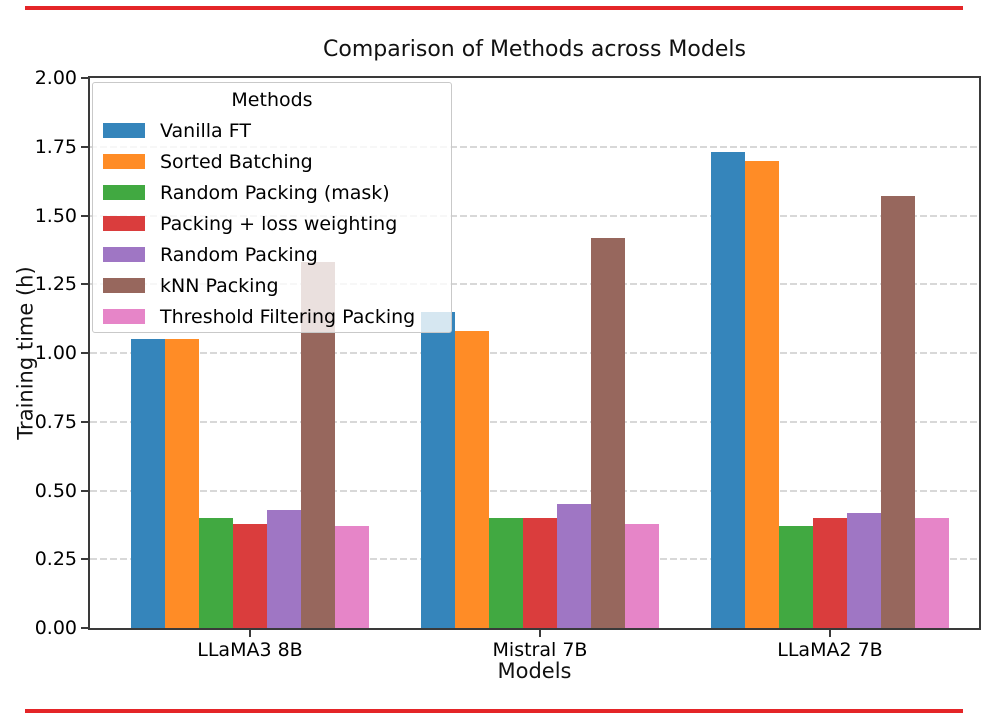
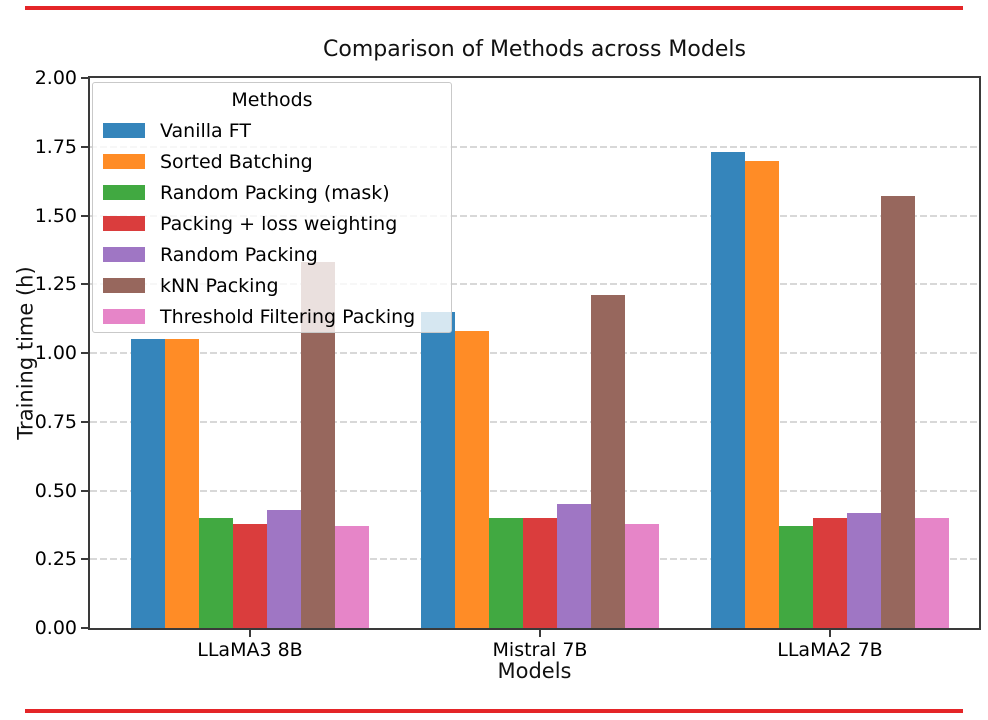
kNN Packing/Mistral 7B: 1.42 -> 1.21
